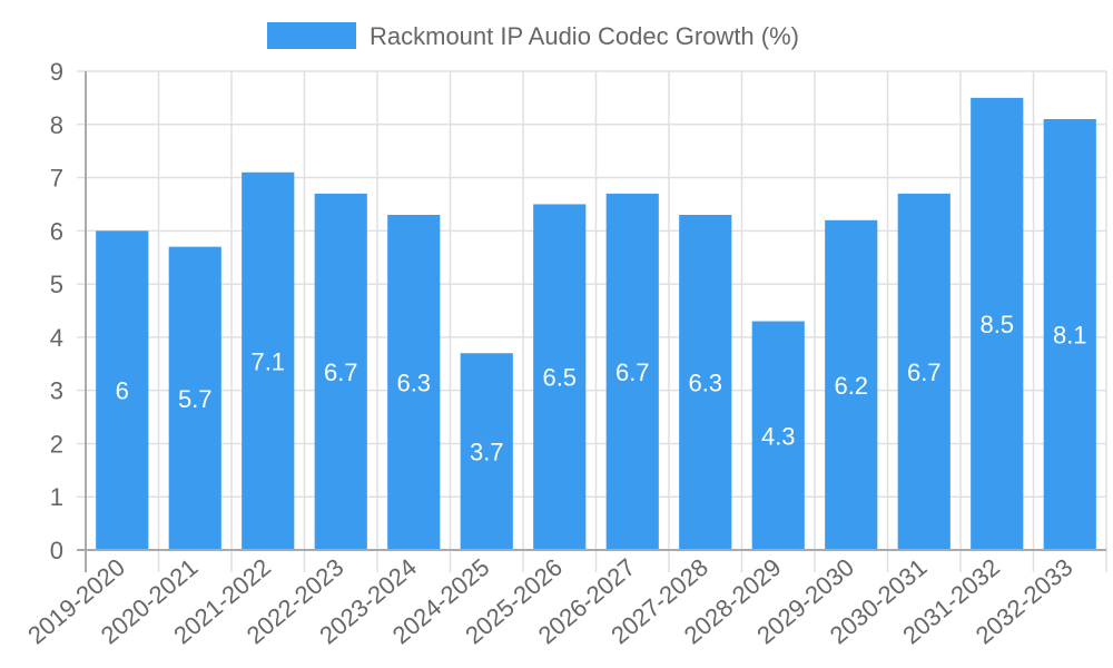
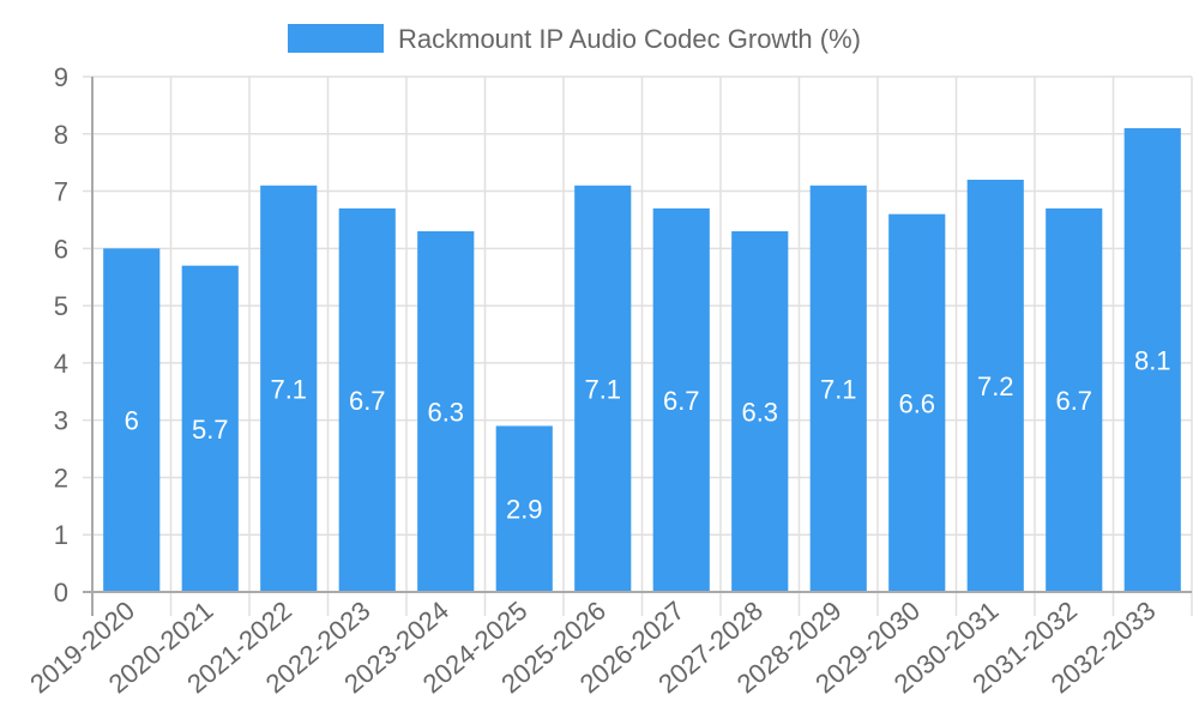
2024-2025: 3.7 -> 2.9
2025-2026: 6.5 -> 7.1
2028-2029: 4.3 -> 7.1
2029-2030: 6.2 -> 6.6
2030-2031: 6.7 -> 7.2
2031-2032: 8.5 -> 6.7
